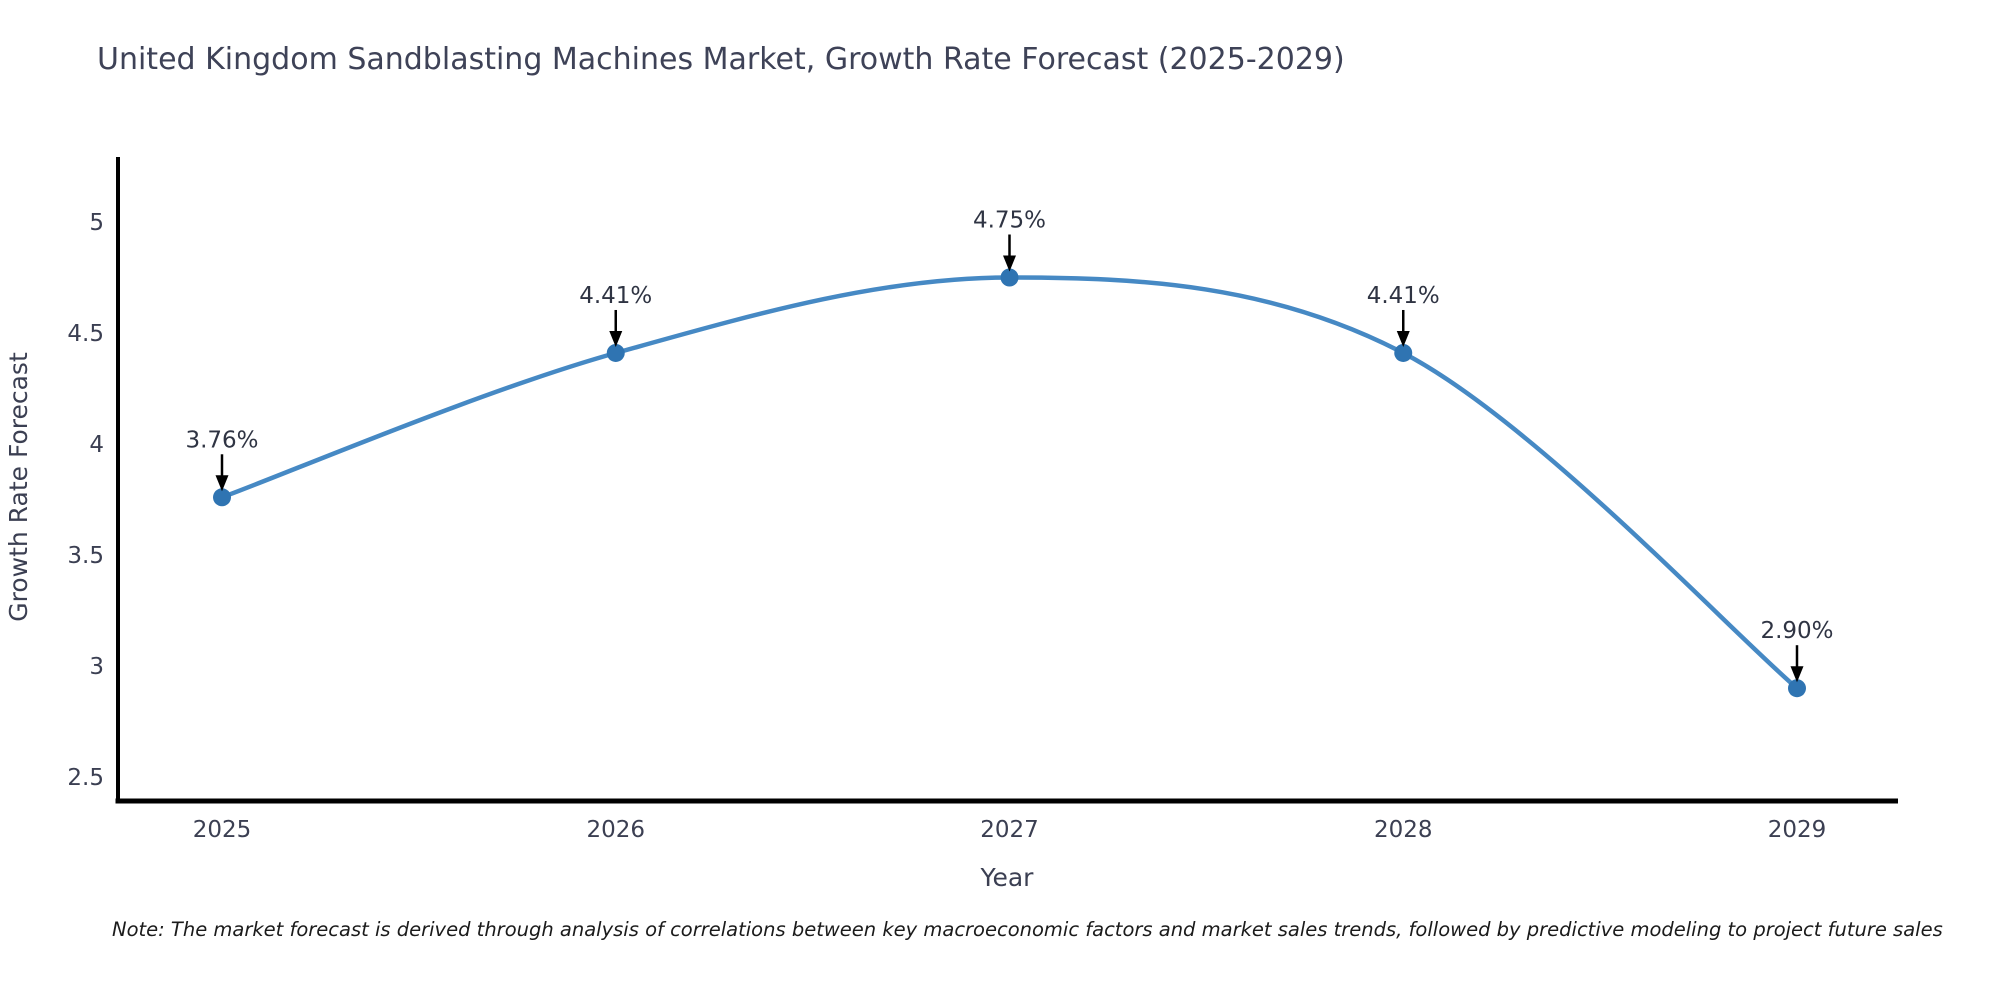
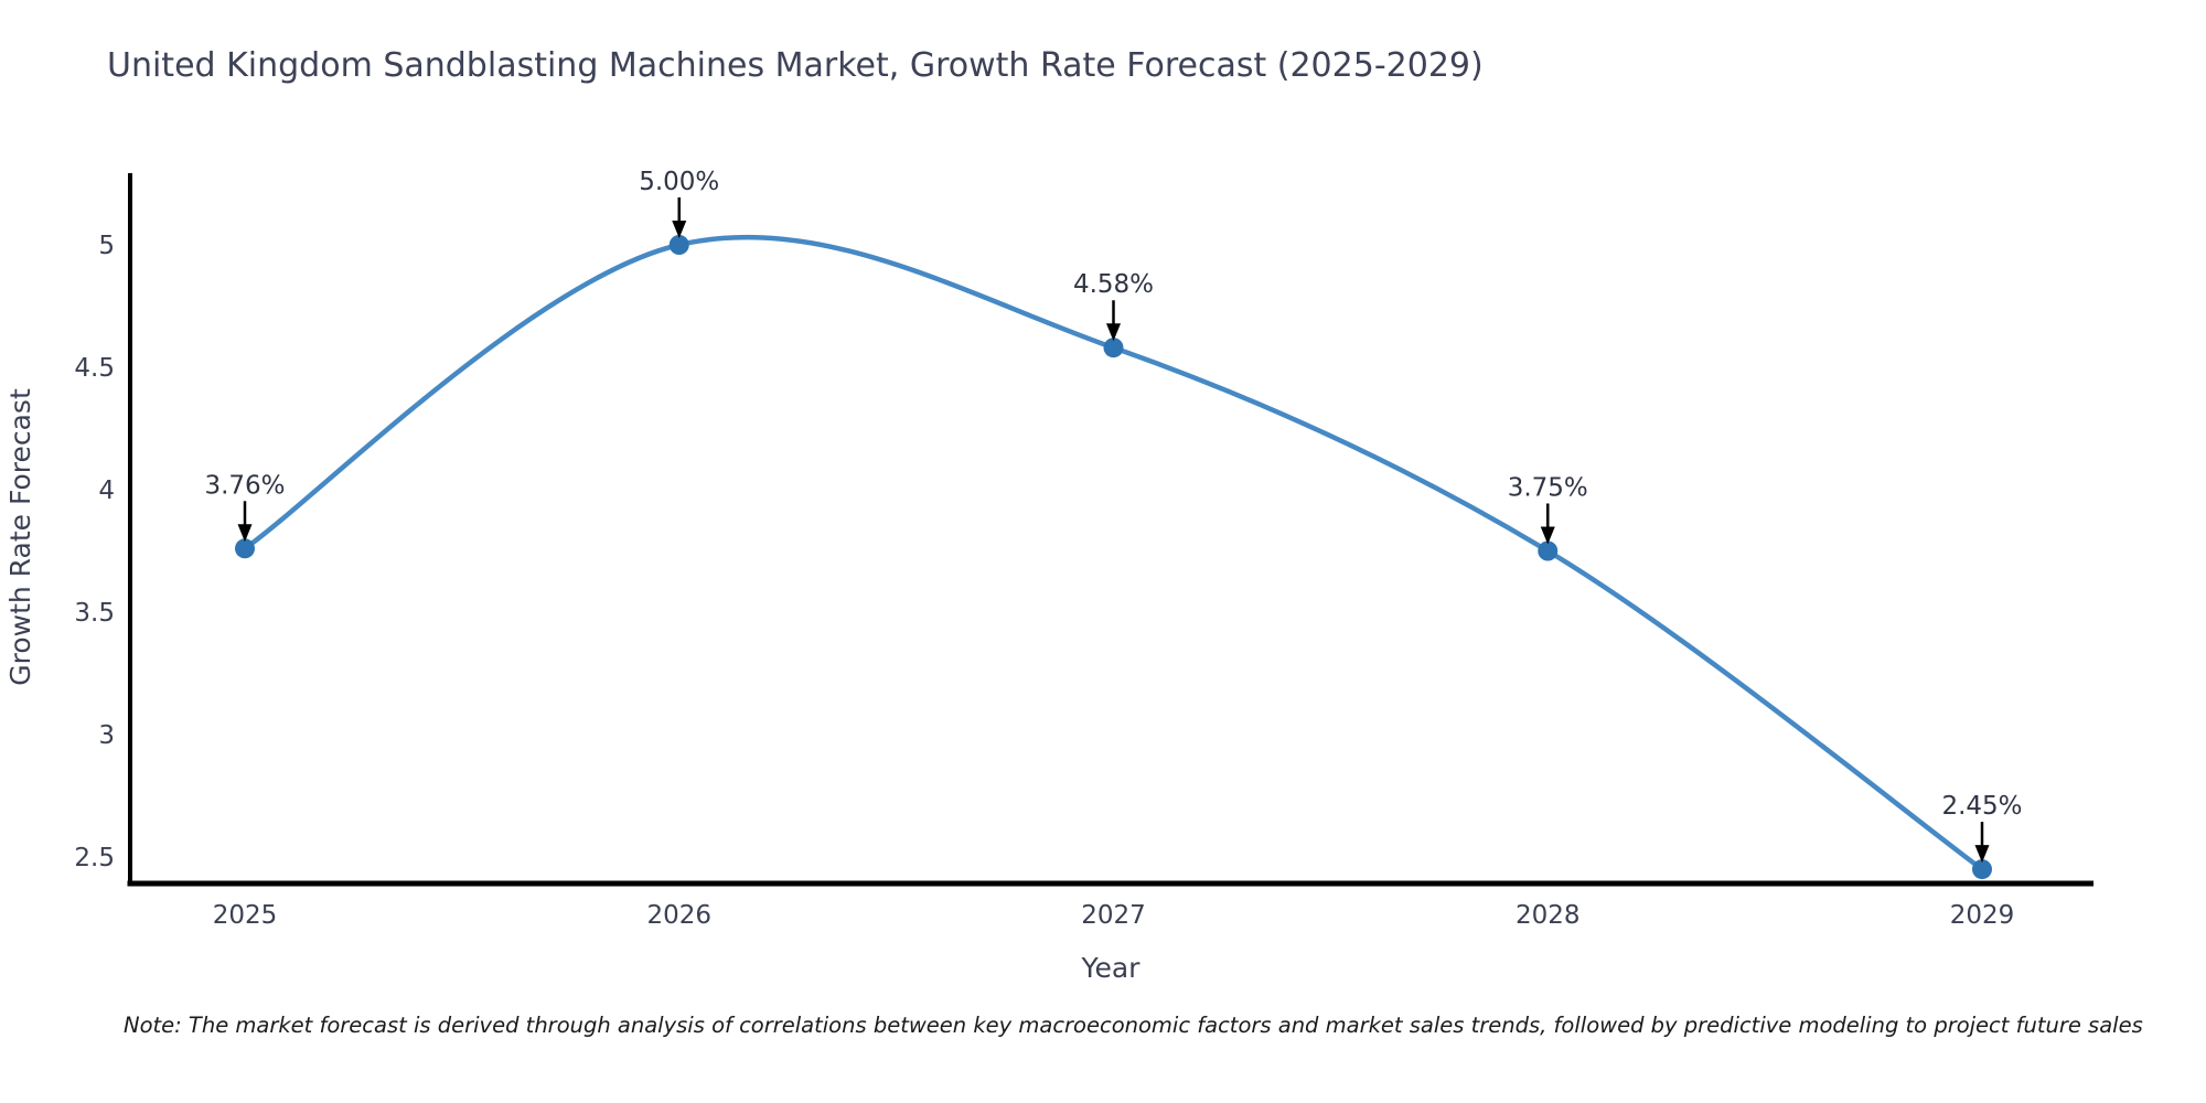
2026: 4.41% -> 5.00%
2027: 4.75% -> 4.58%
2028: 4.41% -> 3.75%
2029: 2.90% -> 2.45%
